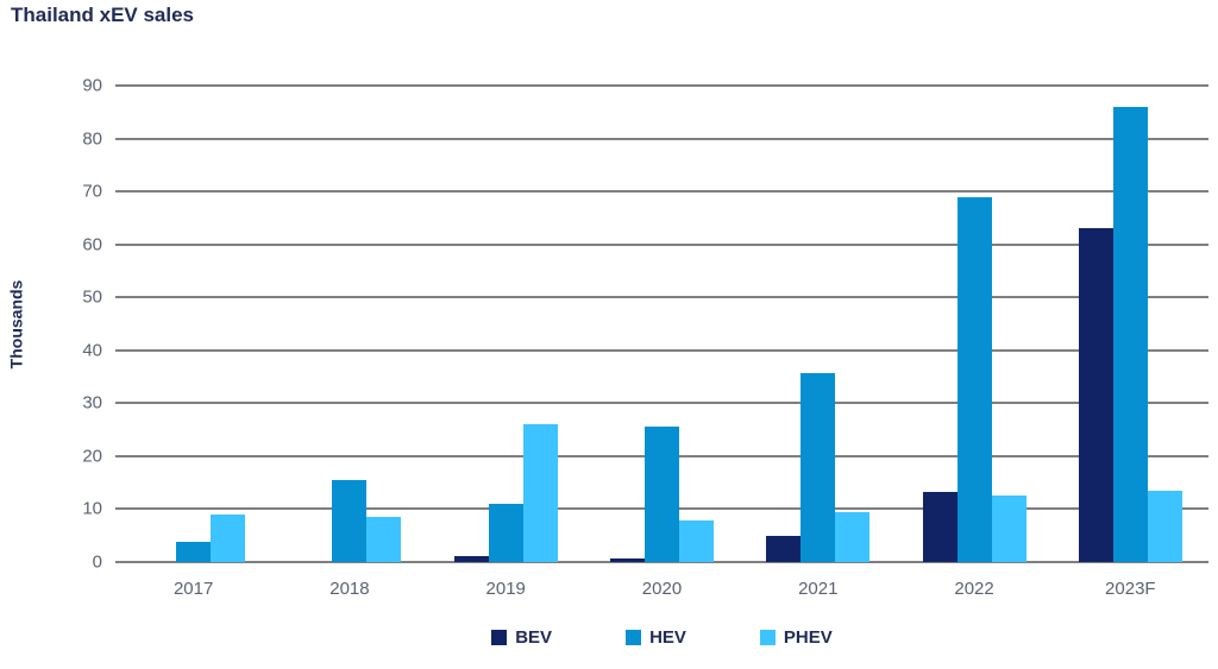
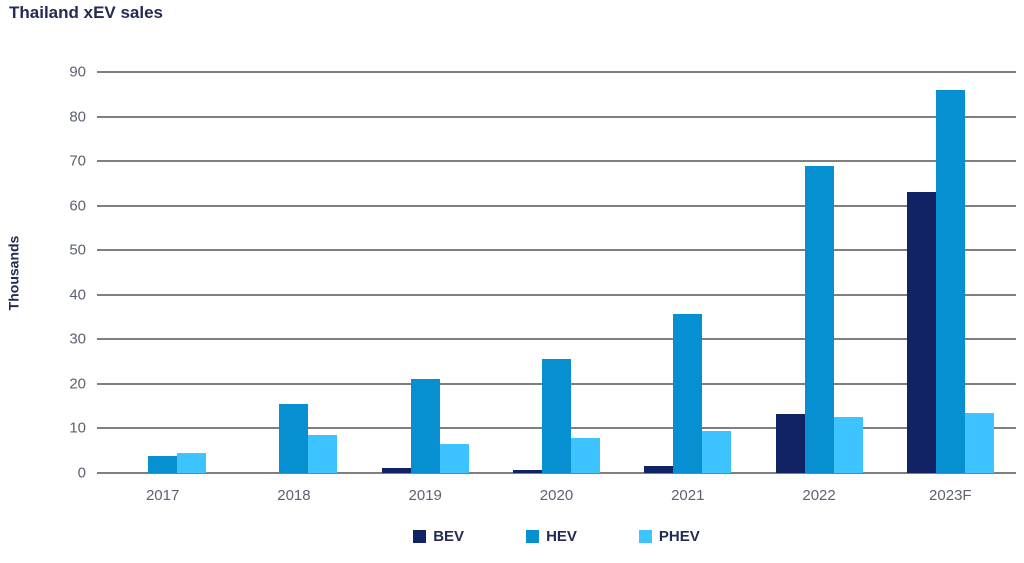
PHEV/2017: 9 -> 4
HEV/2019: 11 -> 21
PHEV/2019: 26 -> 7
BEV/2021: 5 -> 2
